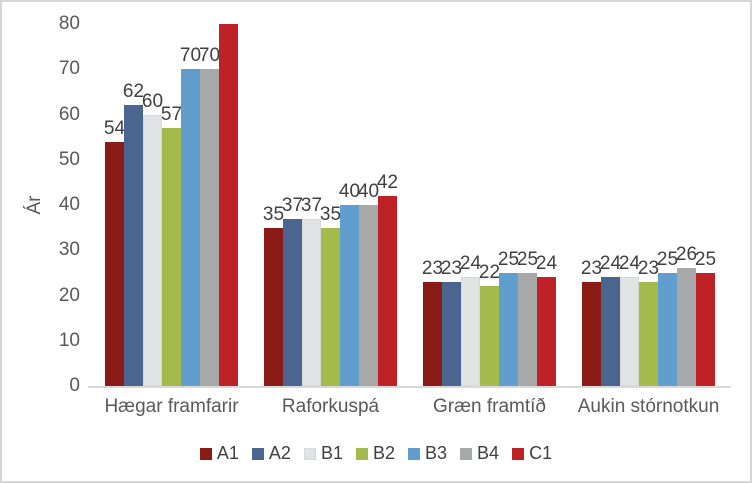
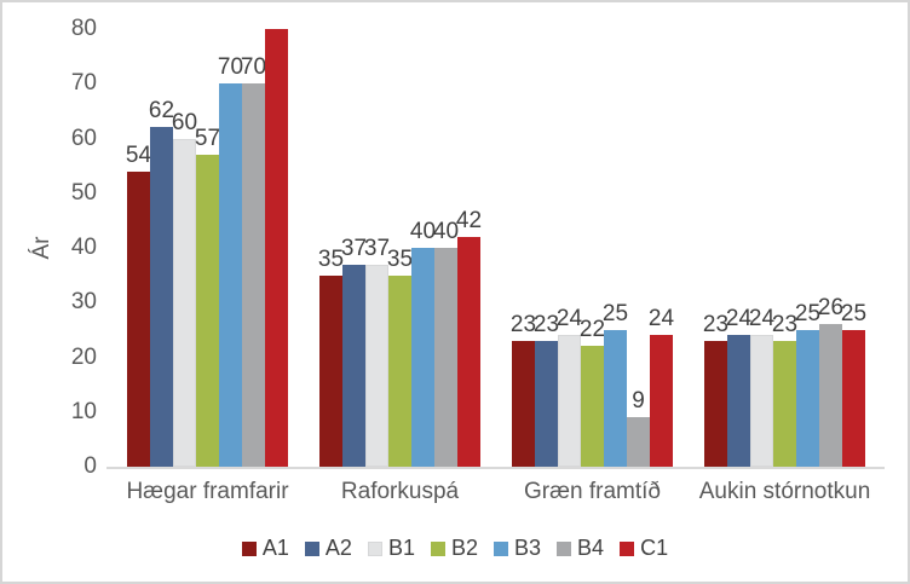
B4/Græn framtíð: 25 -> 9
